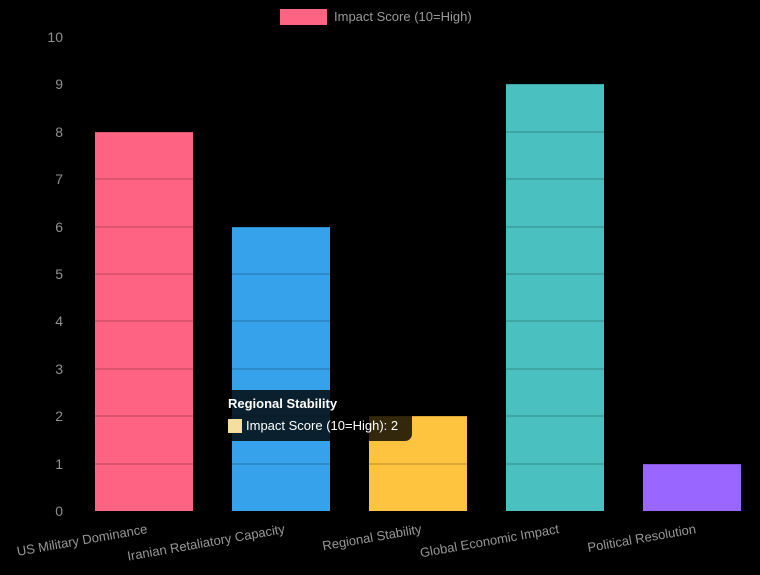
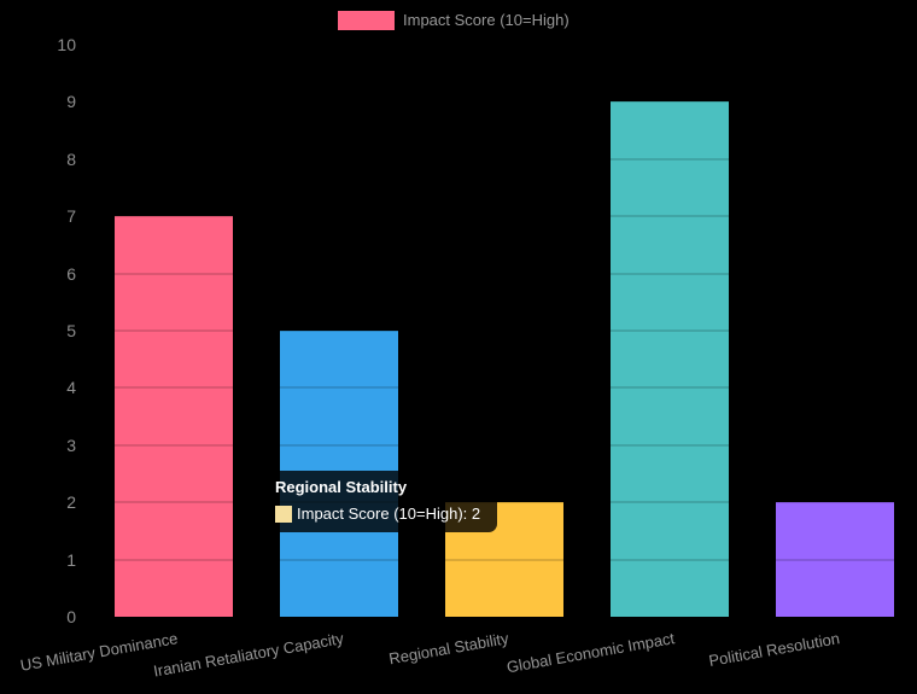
US Military Dominance: 8 -> 7
Iranian Retaliatory Capacity: 6 -> 5
Political Resolution: 1 -> 2
